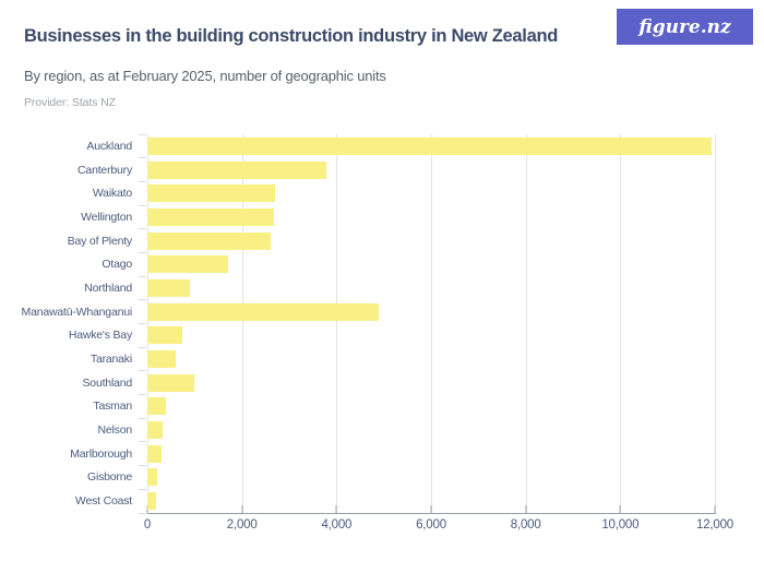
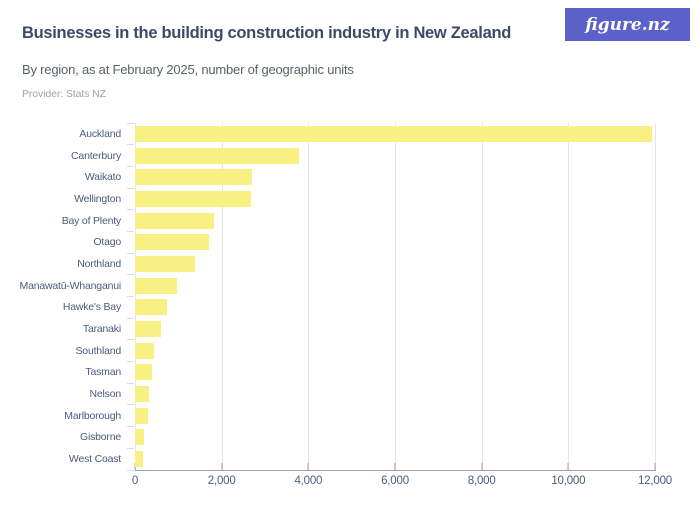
Bay of Plenty: 2600 -> 1800
Northland: 900 -> 1400
Manawatū-Whanganui: 4900 -> 1000
Southland: 1000 -> 400
